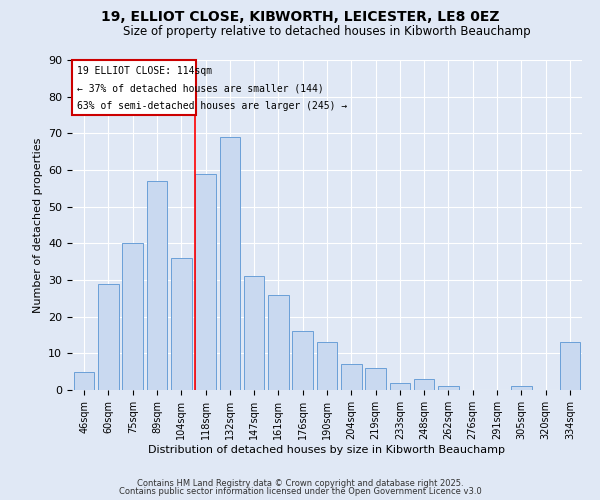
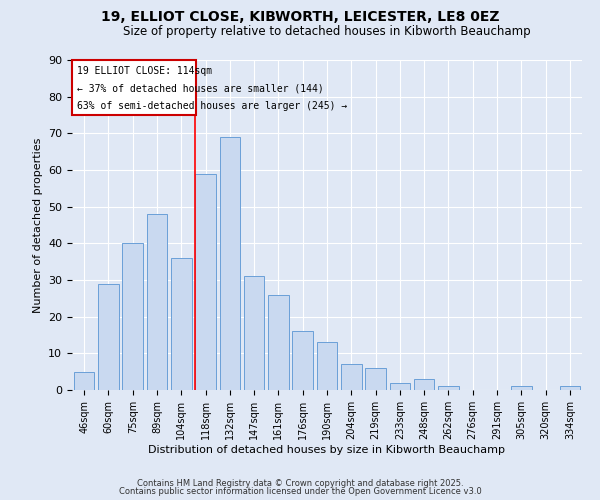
89sqm: 57 -> 48
334sqm: 13 -> 1
